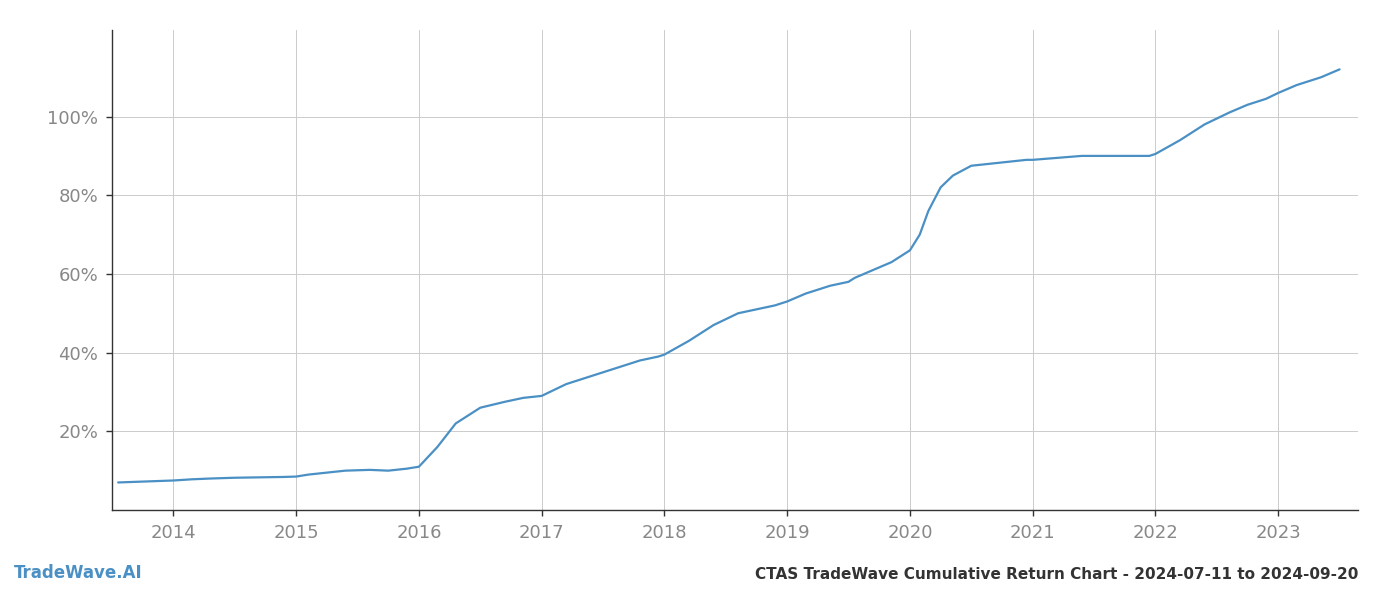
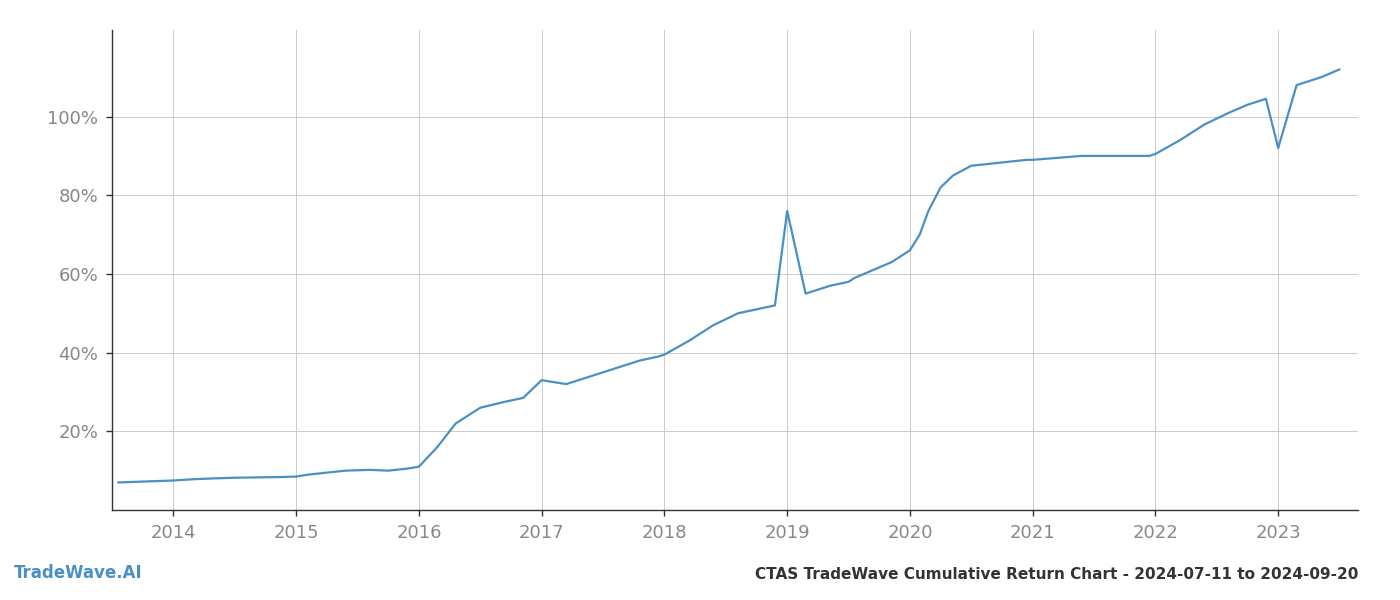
2017: 29.0% -> 33.0%
2019: 53.0% -> 76.0%
2023: 106.0% -> 92.0%
